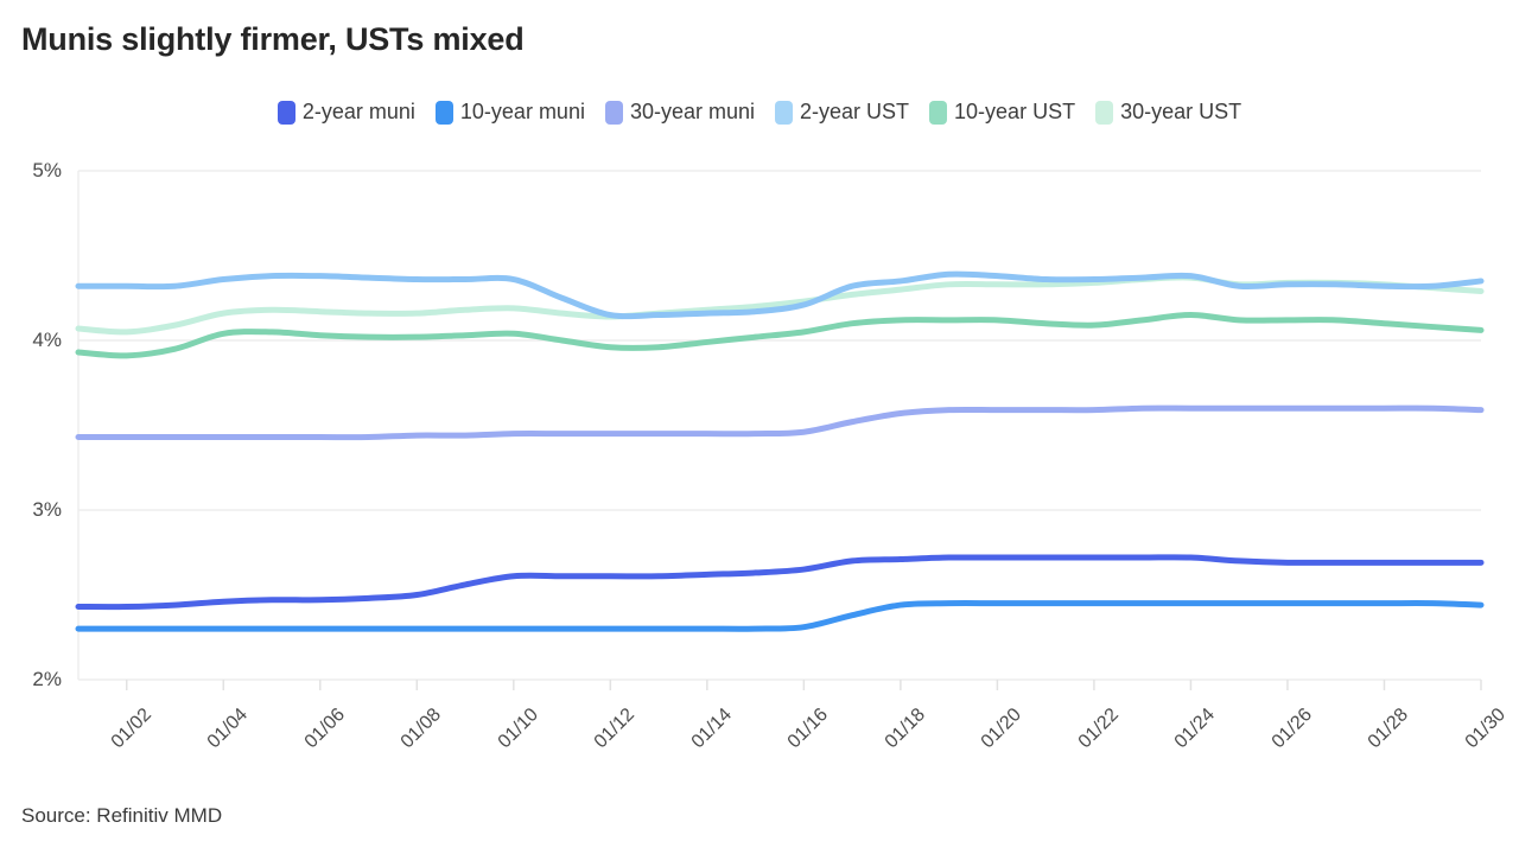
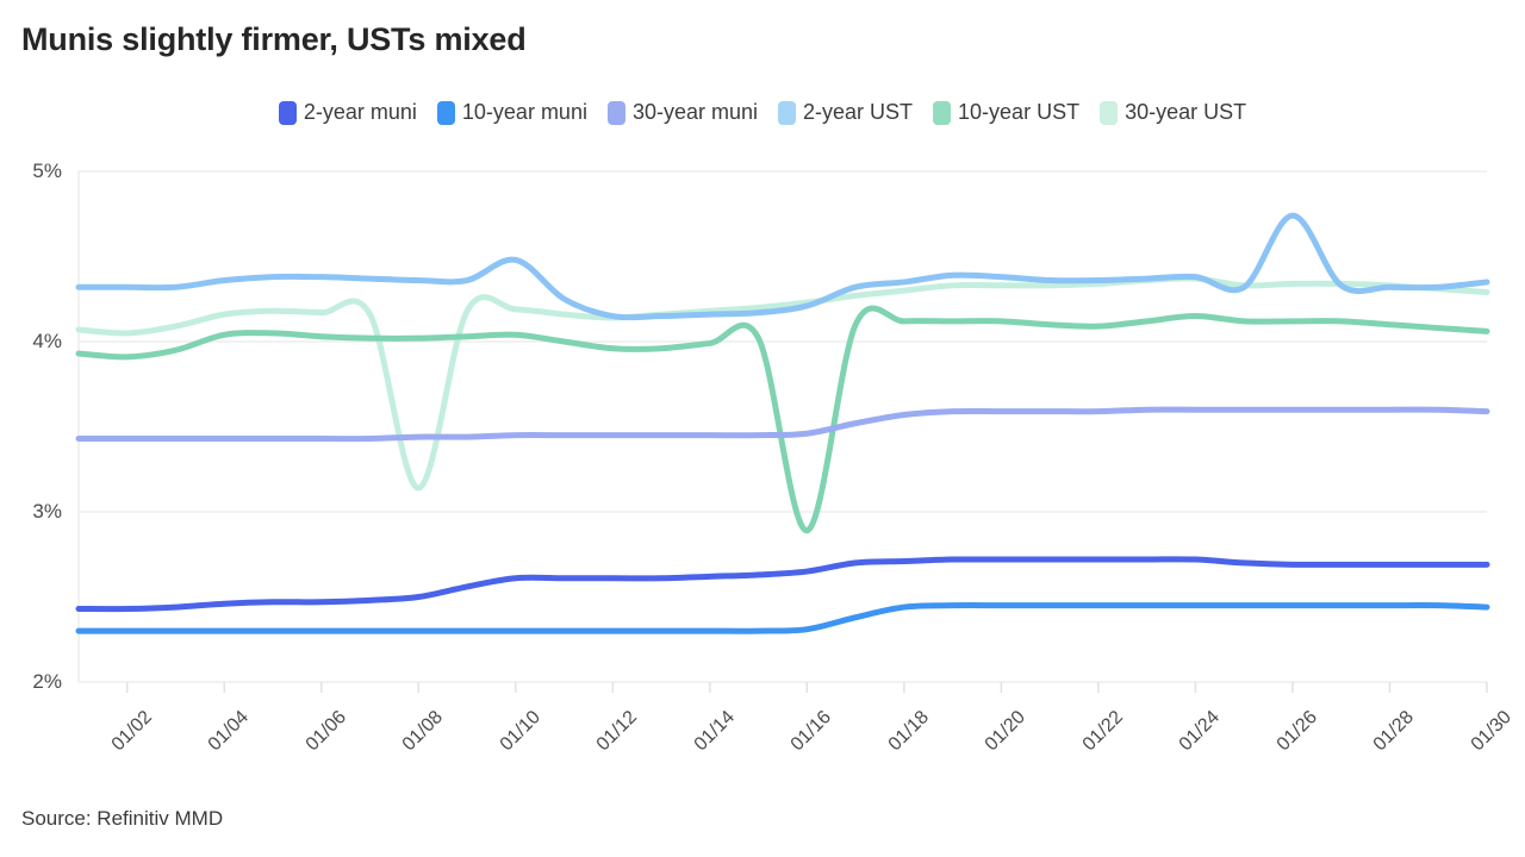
30-year UST/01/08: 4.16% -> 3.14%
2-year UST/01/10: 4.36% -> 4.48%
10-year UST/01/16: 4.05% -> 2.89%
2-year UST/01/26: 4.33% -> 4.74%
